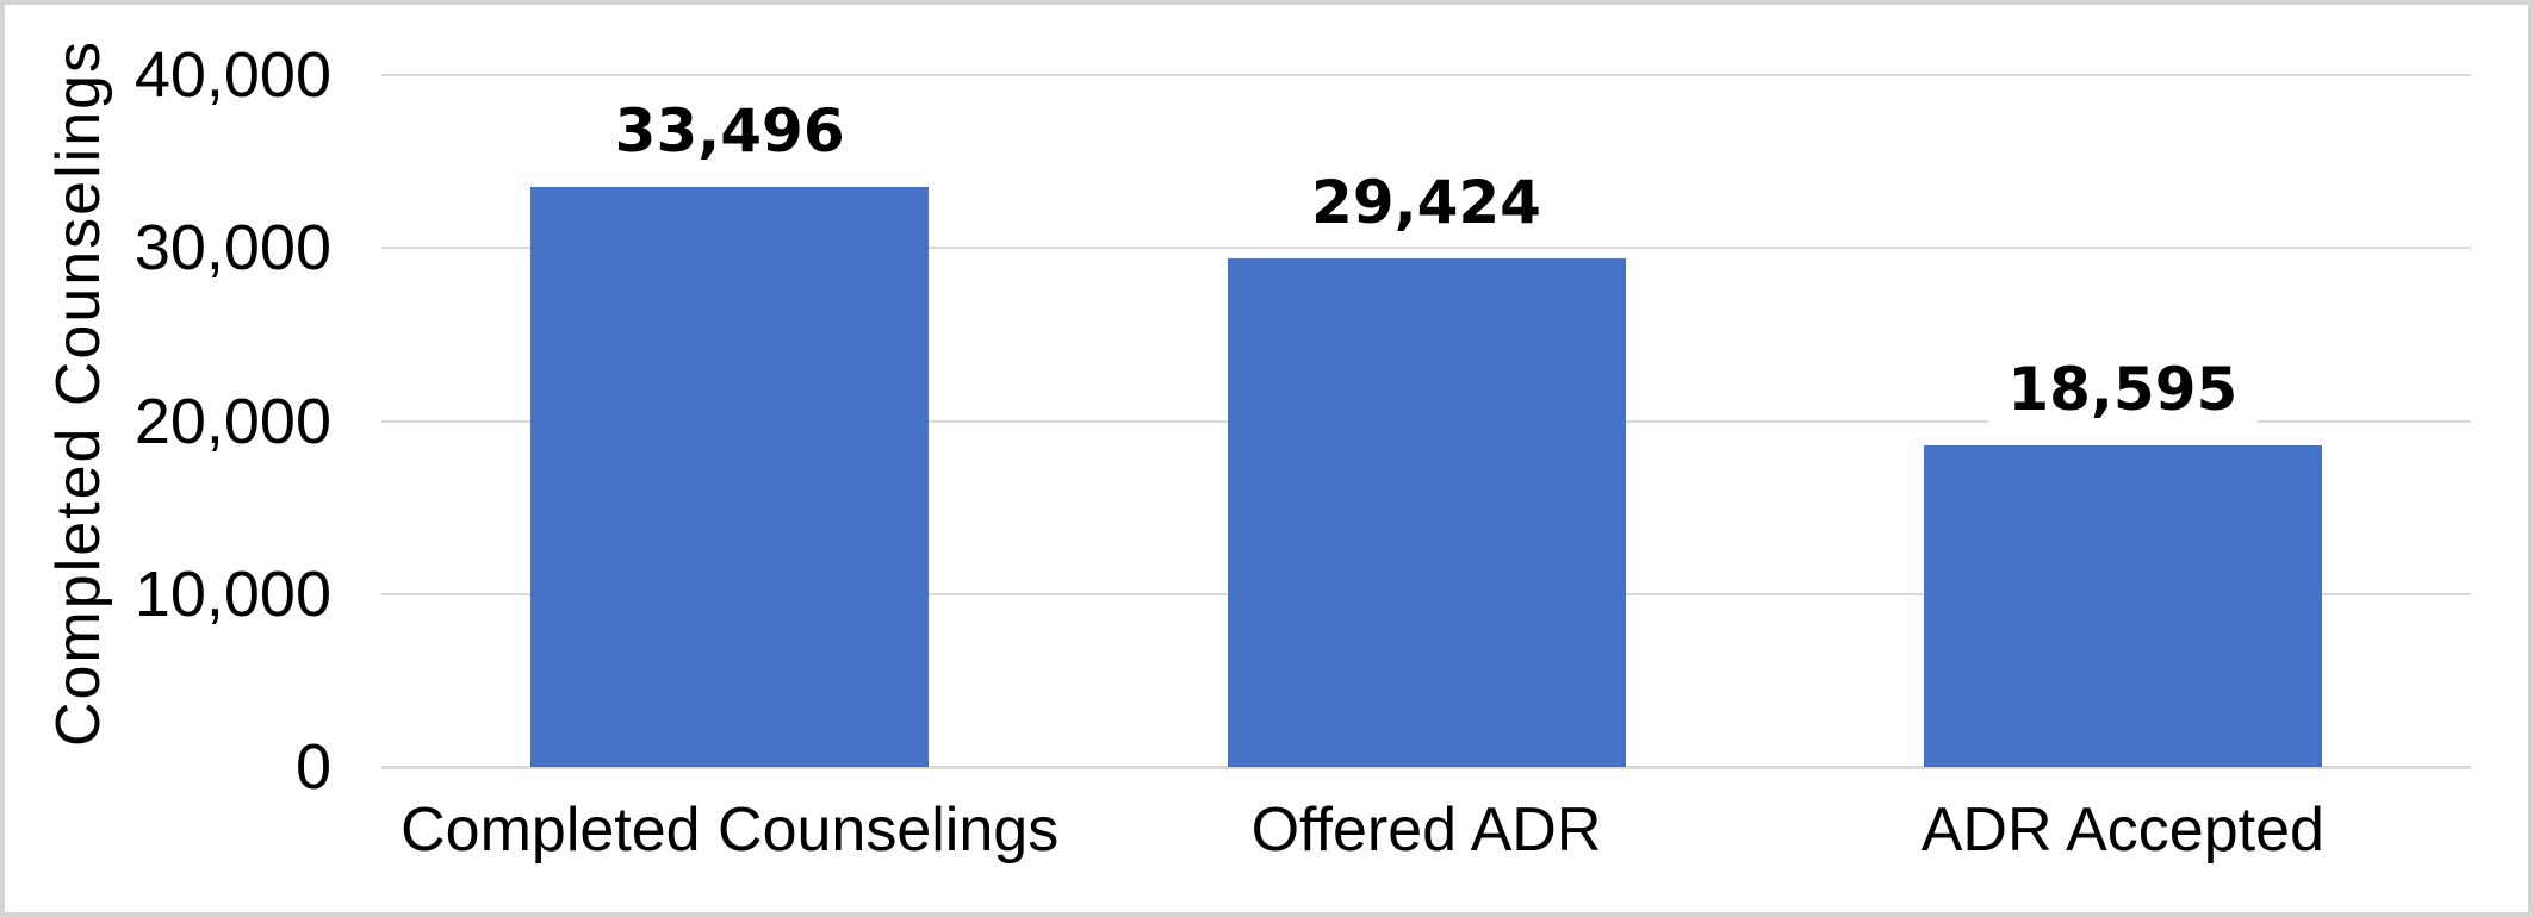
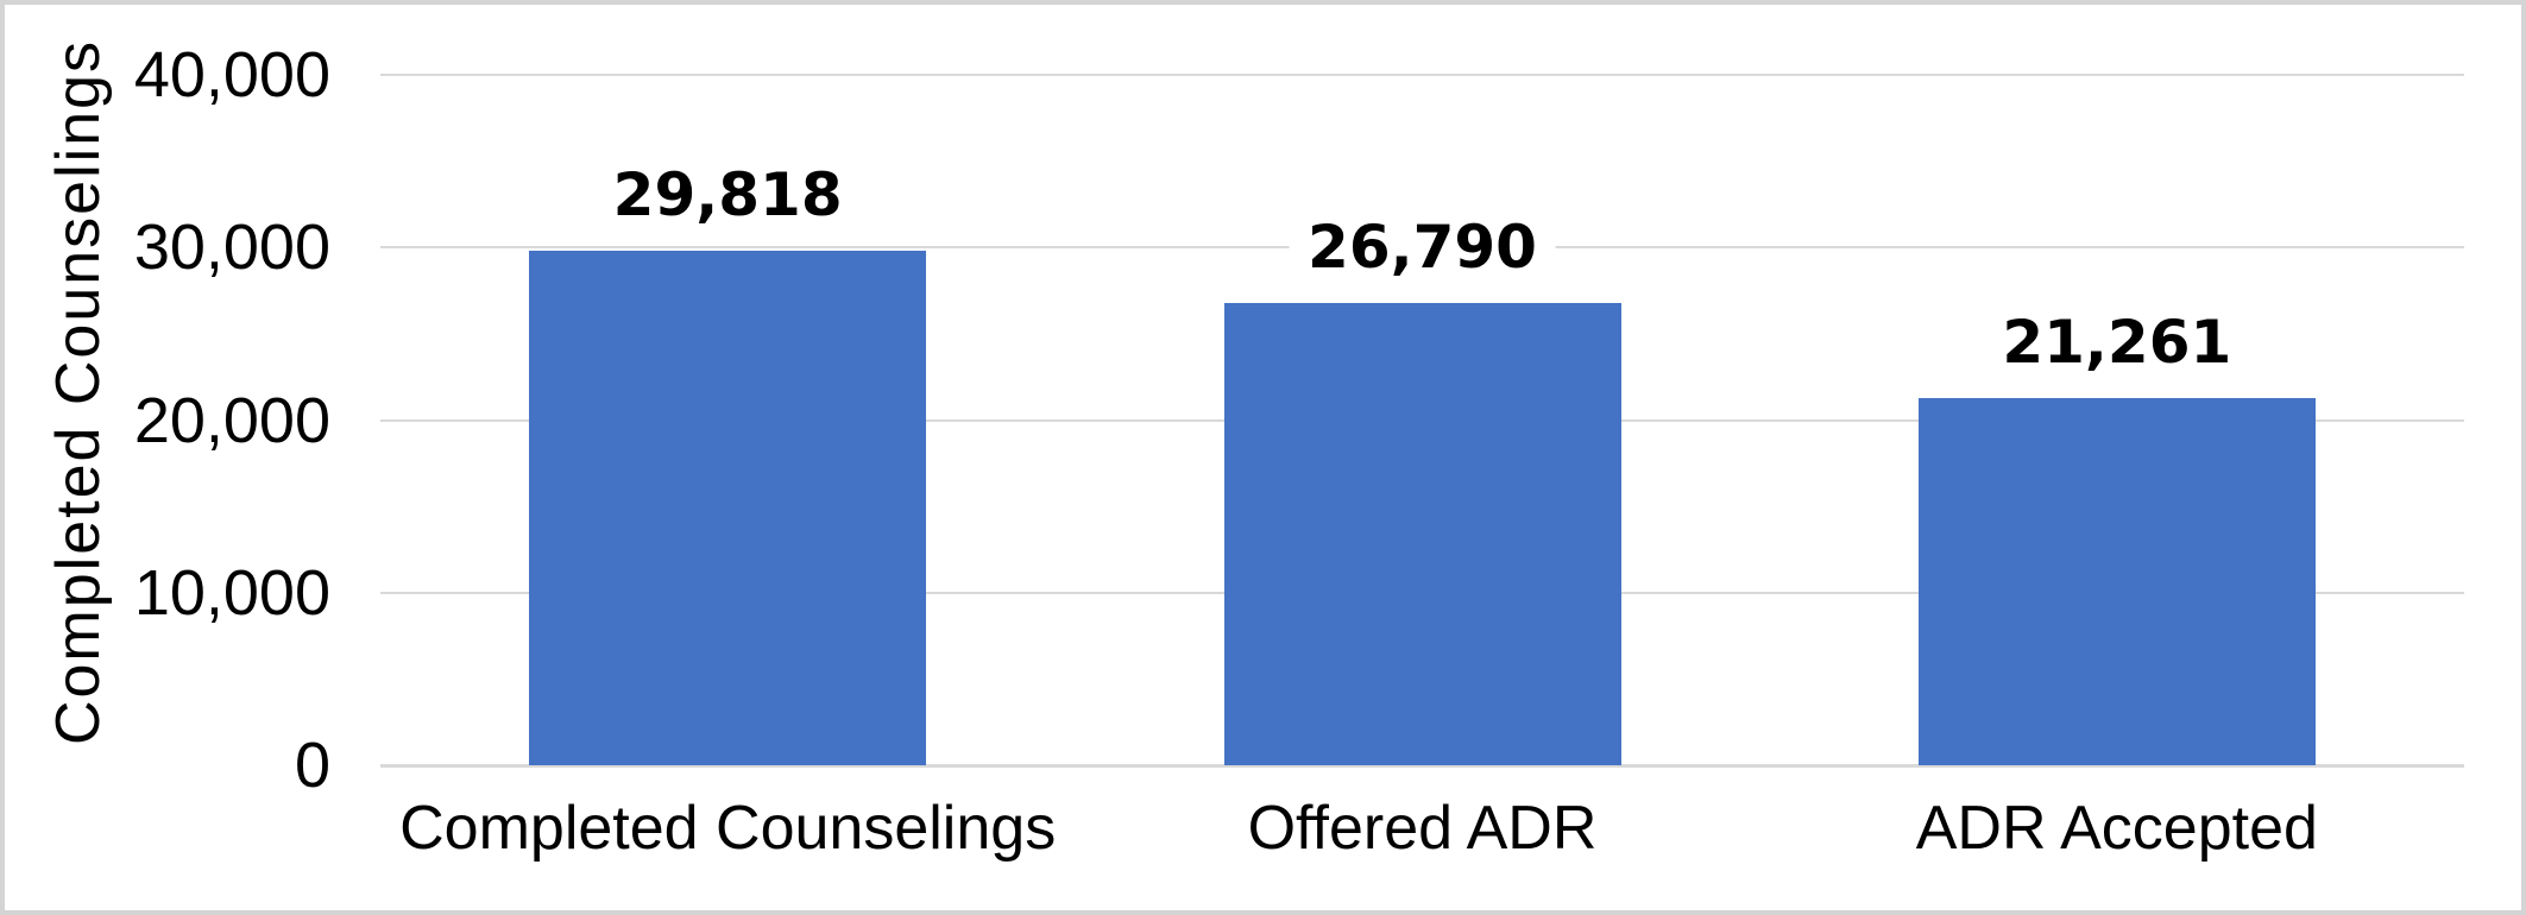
Completed Counselings: 33,496 -> 29,818
Offered ADR: 29,424 -> 26,790
ADR Accepted: 18,595 -> 21,261
